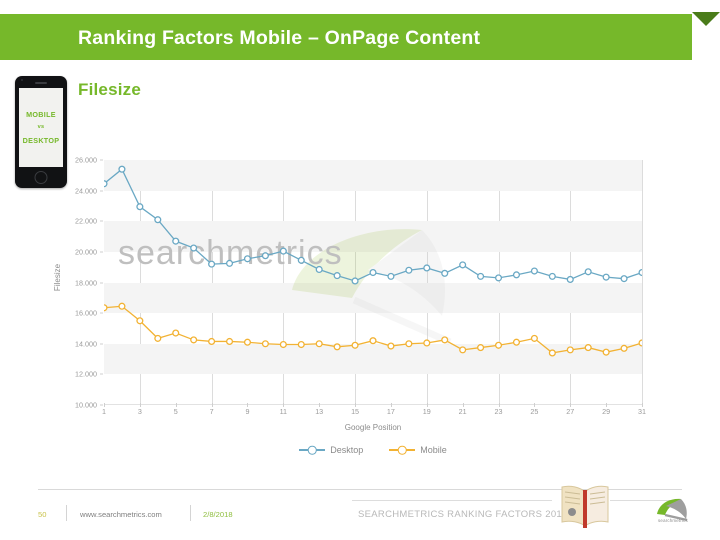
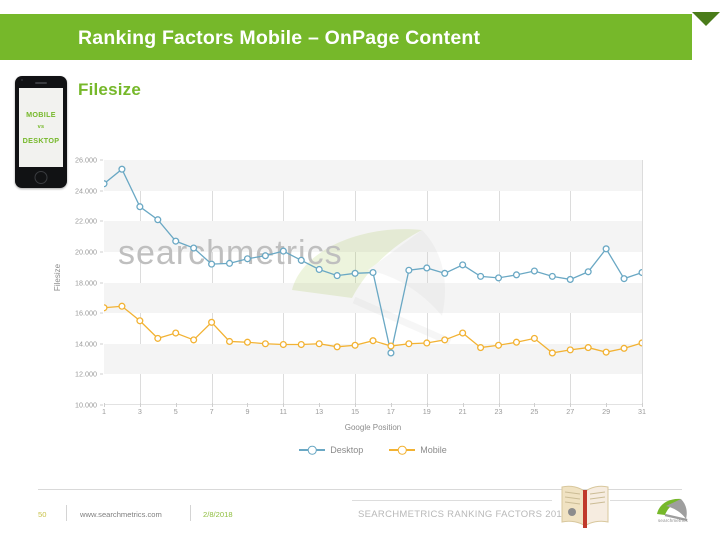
Mobile/7: 14200 -> 15400
Desktop/15: 18100 -> 18600
Desktop/17: 18400 -> 13400
Mobile/21: 13600 -> 14700
Desktop/29: 18400 -> 20200
